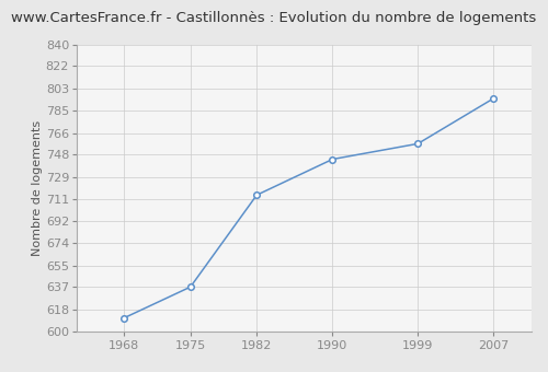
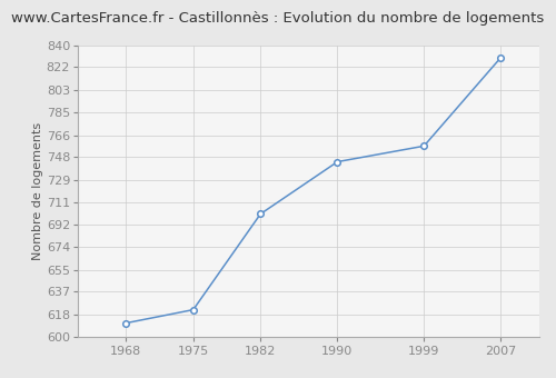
1975: 637 -> 622
1982: 714 -> 701
2007: 795 -> 830
